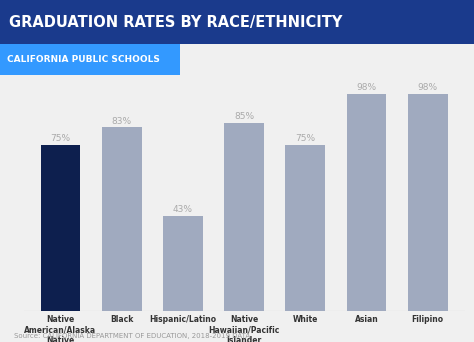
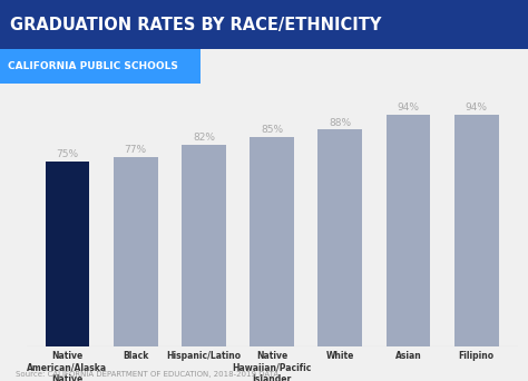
Black: 83% -> 77%
Hispanic/Latino: 43% -> 82%
White: 75% -> 88%
Asian: 98% -> 94%
Filipino: 98% -> 94%
